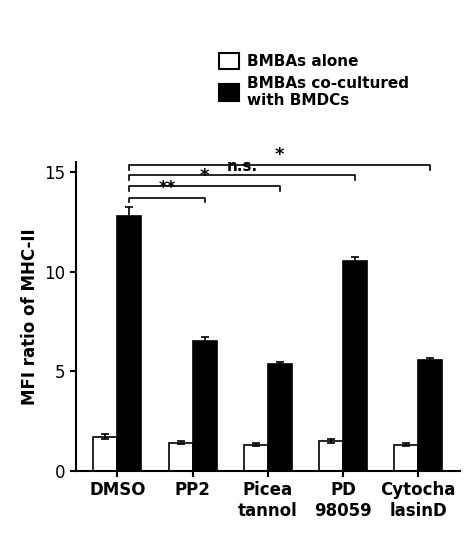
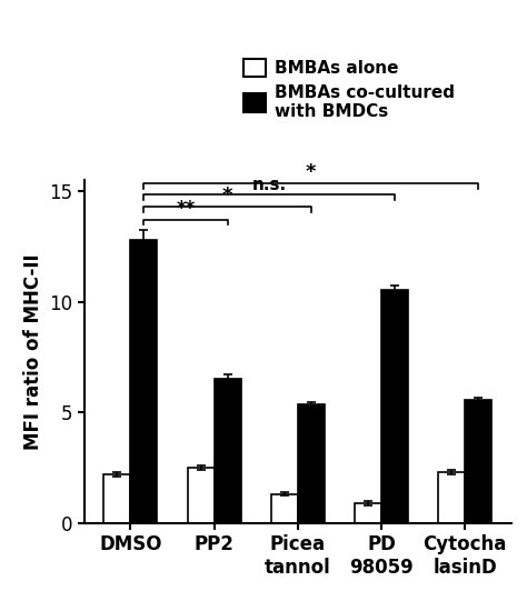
BMBAs alone/DMSO: 1.7 -> 2.2
BMBAs alone/PP2: 1.4 -> 2.5
BMBAs alone/PD 98059: 1.5 -> 0.9
BMBAs alone/Cytocha lasinD: 1.3 -> 2.3
